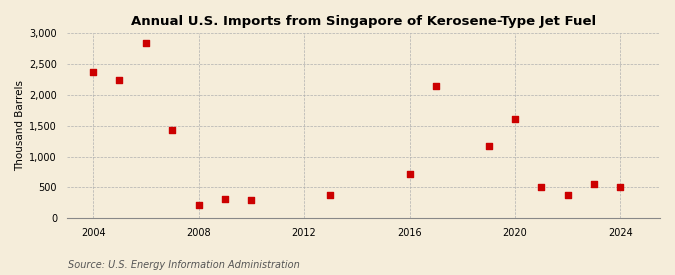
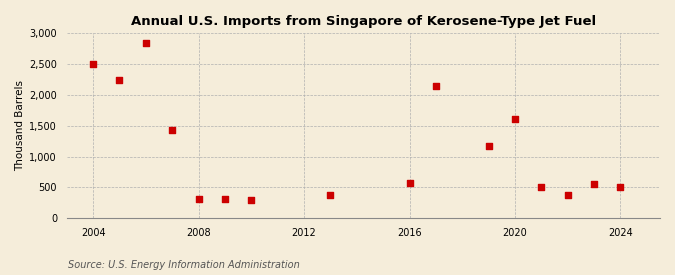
2004: 2,380 -> 2,500
2008: 220 -> 320
2016: 720 -> 570
